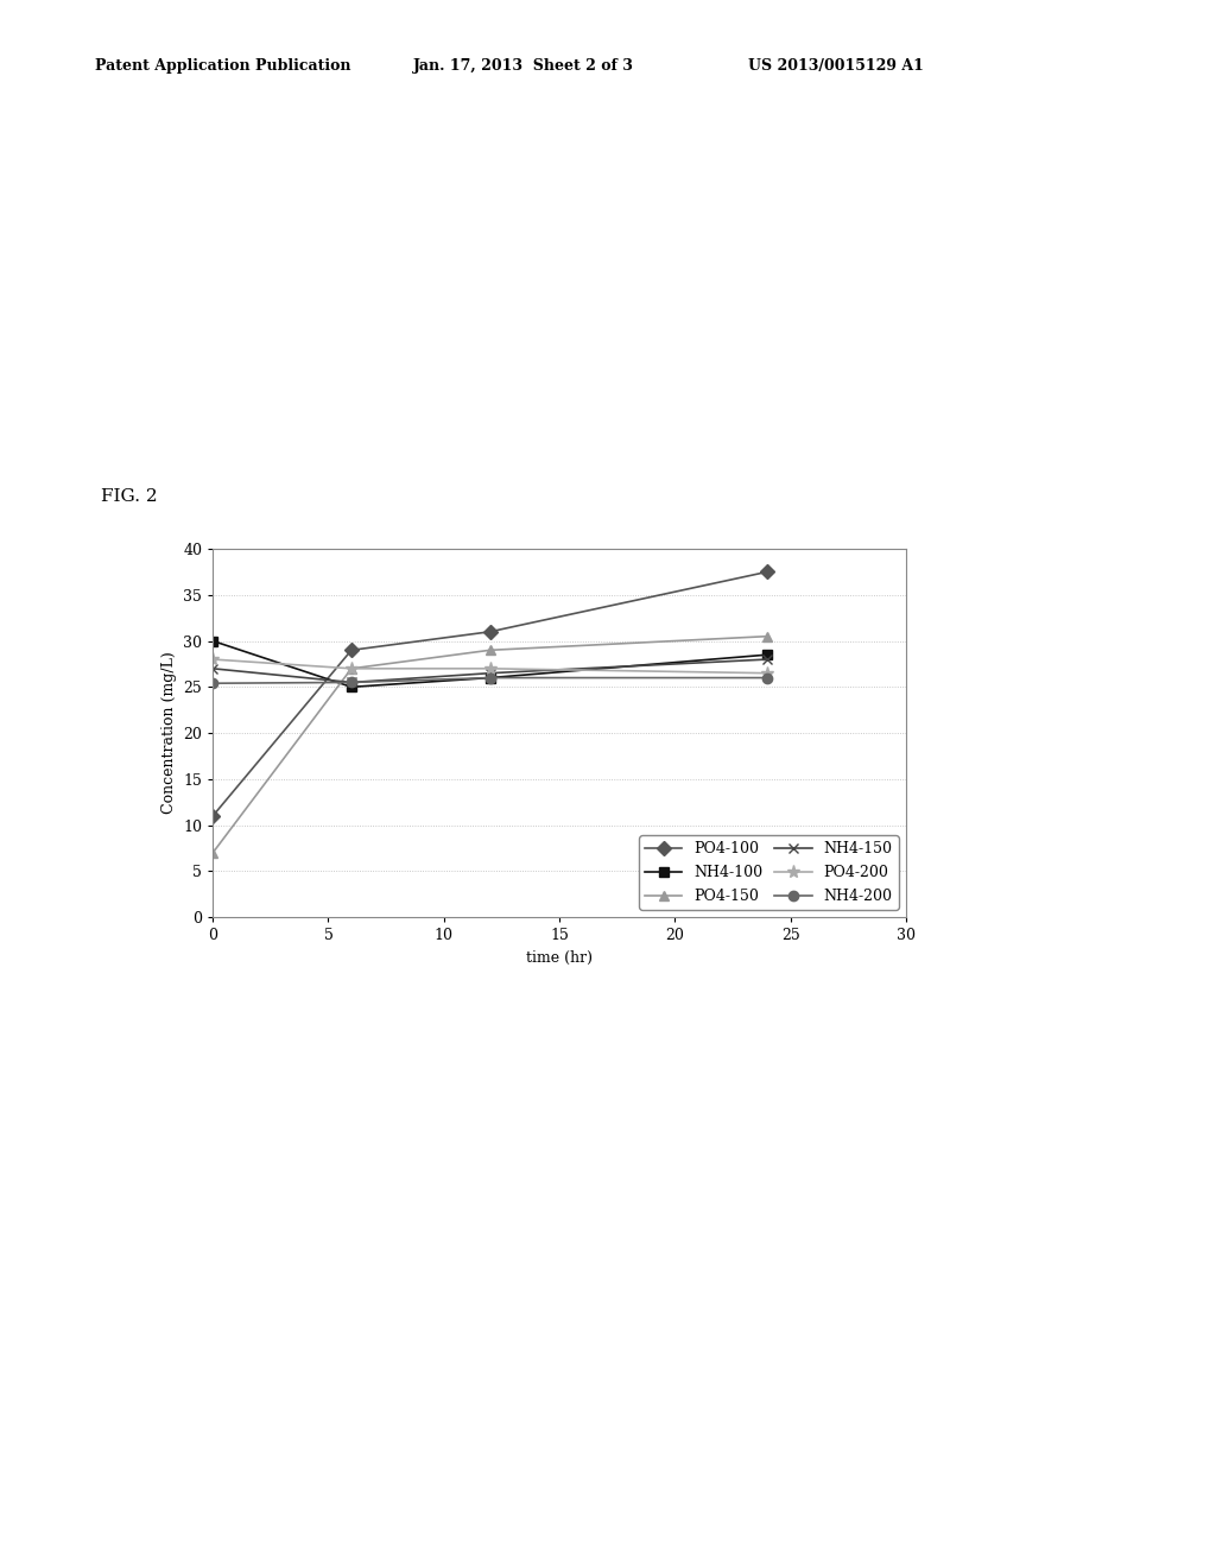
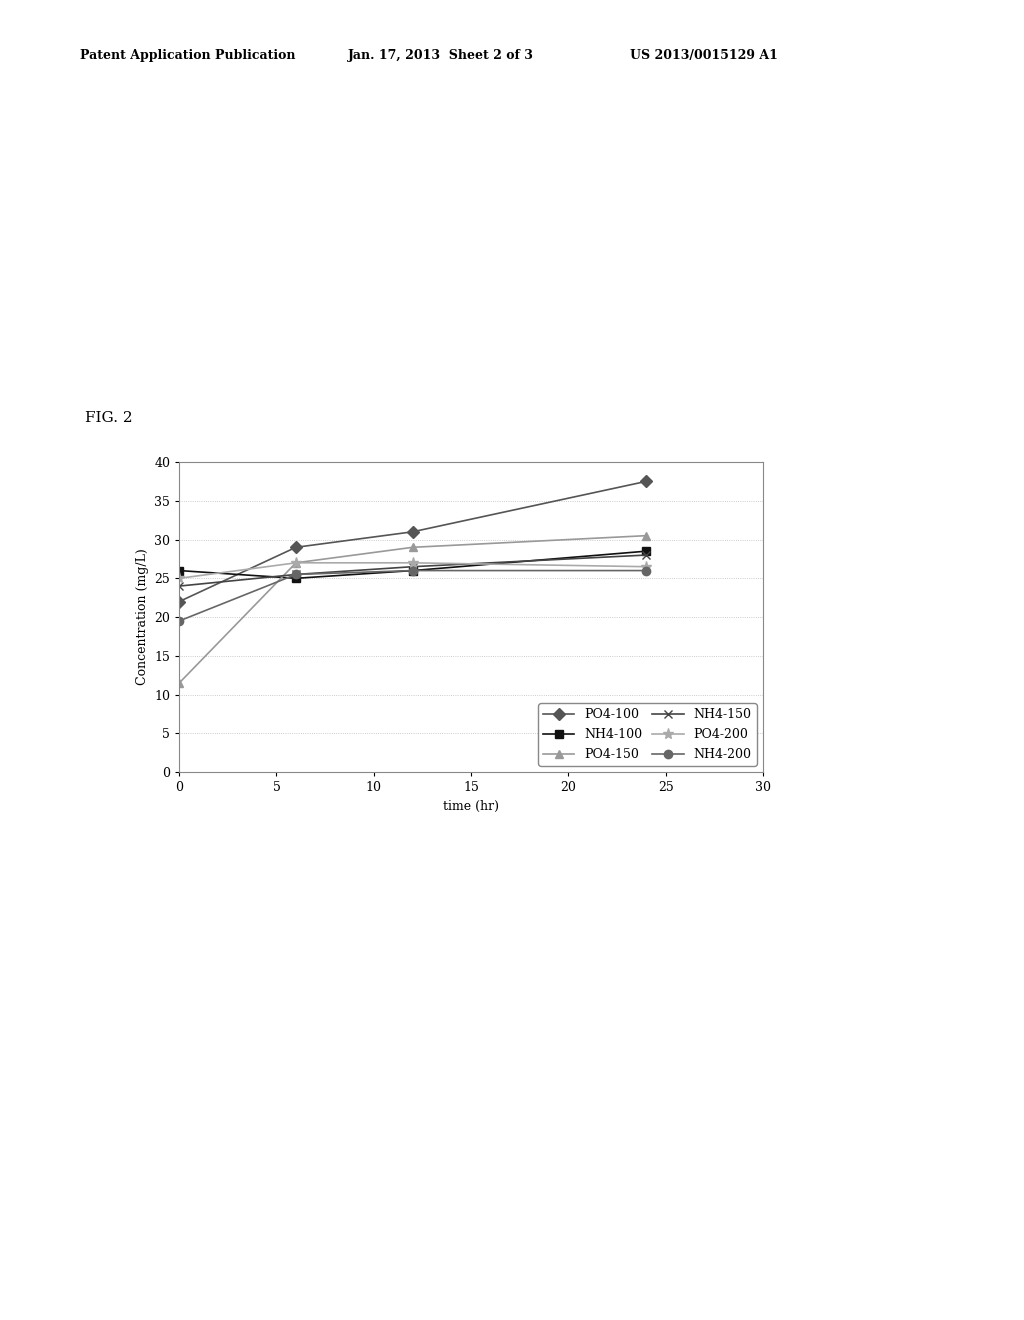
PO4-100/0: 11.0 -> 22.0
NH4-100/0: 30.0 -> 26.0
PO4-150/0: 7.0 -> 11.5
NH4-150/0: 27.0 -> 24.0
PO4-200/0: 28.0 -> 25.0
NH4-200/0: 25.4 -> 19.5
